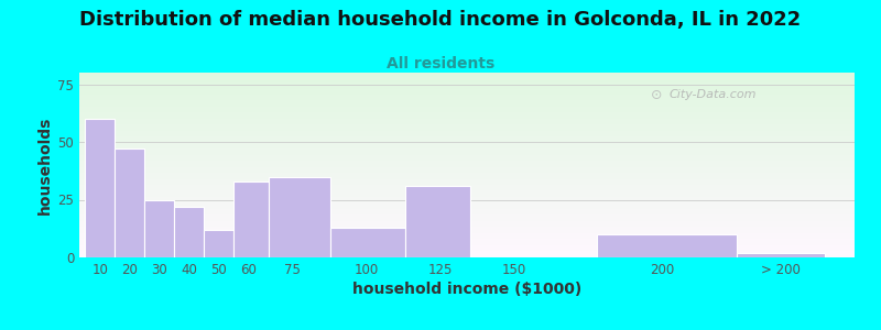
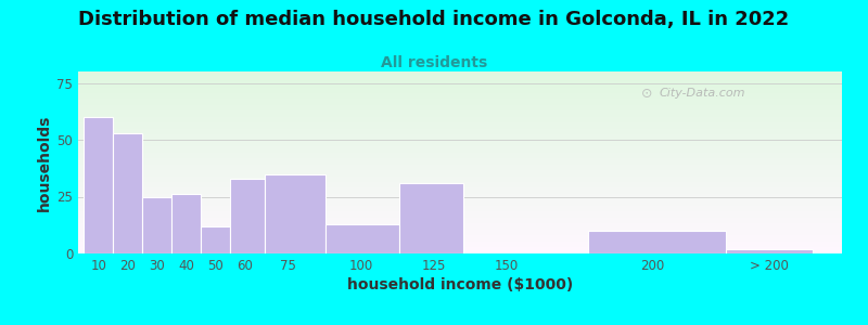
20: 47 -> 53
40: 22 -> 26
